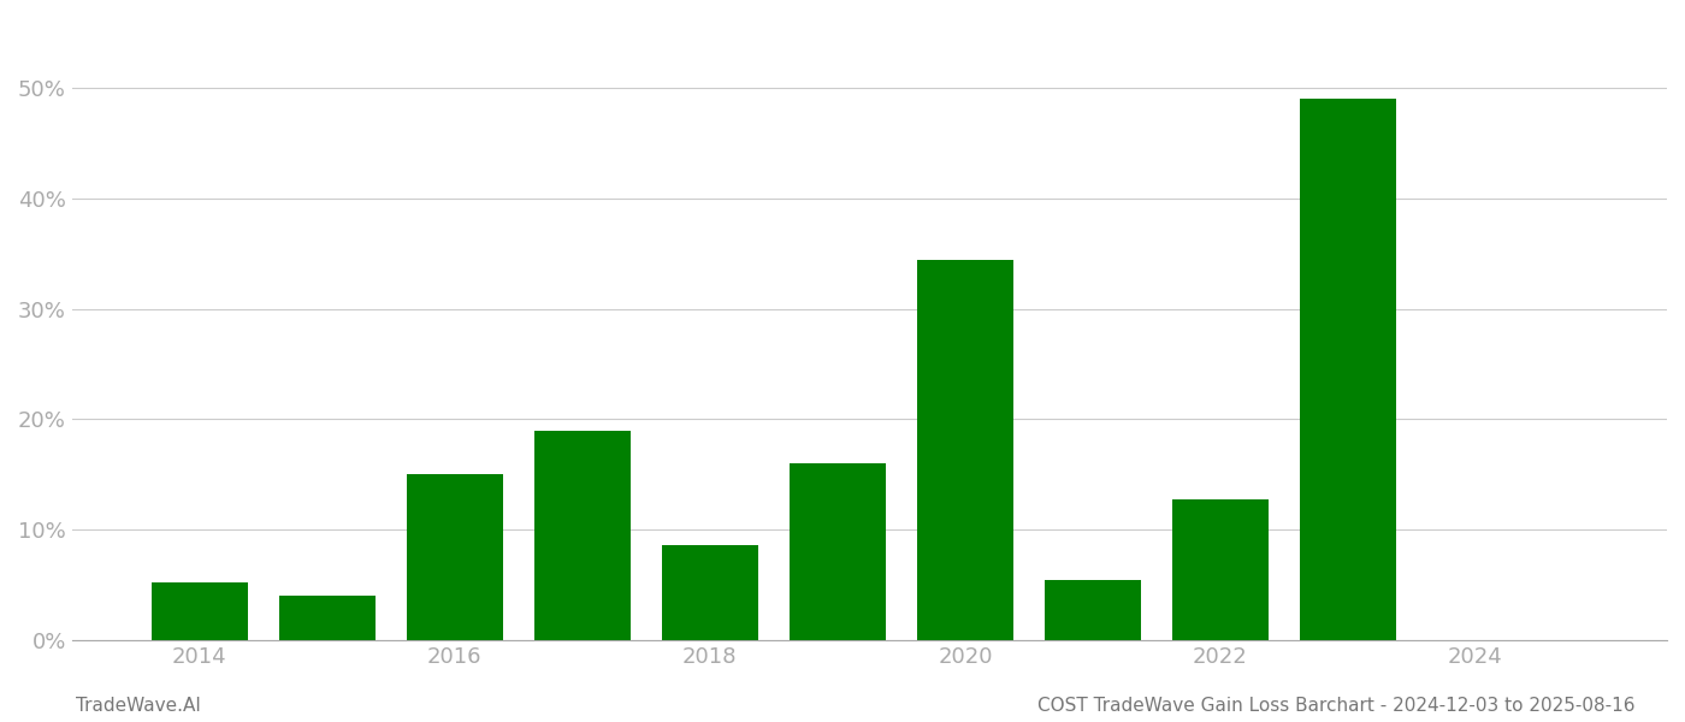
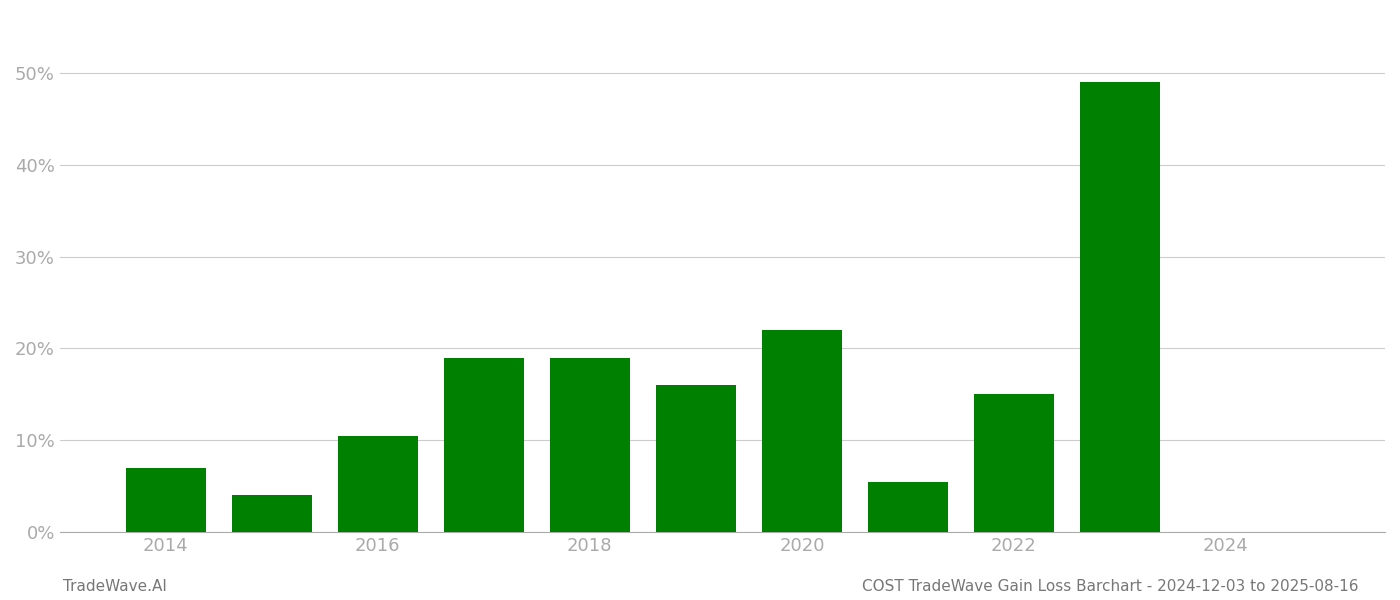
2014: 5.2% -> 7.0%
2016: 15.0% -> 10.5%
2018: 8.6% -> 19.0%
2020: 34.4% -> 22.0%
2022: 12.8% -> 15.0%
